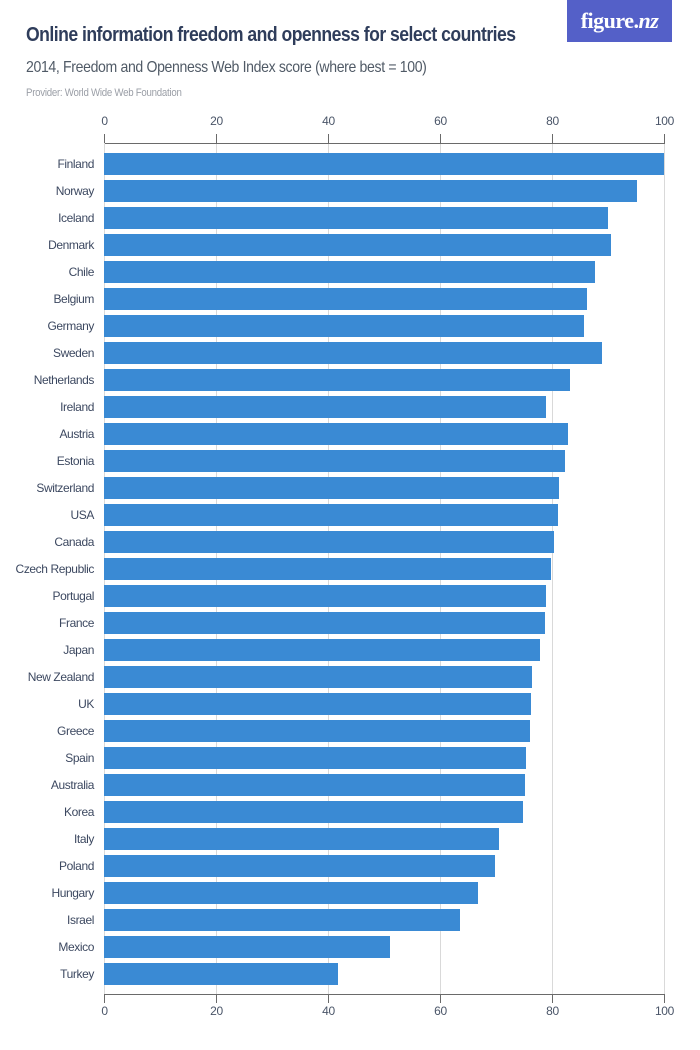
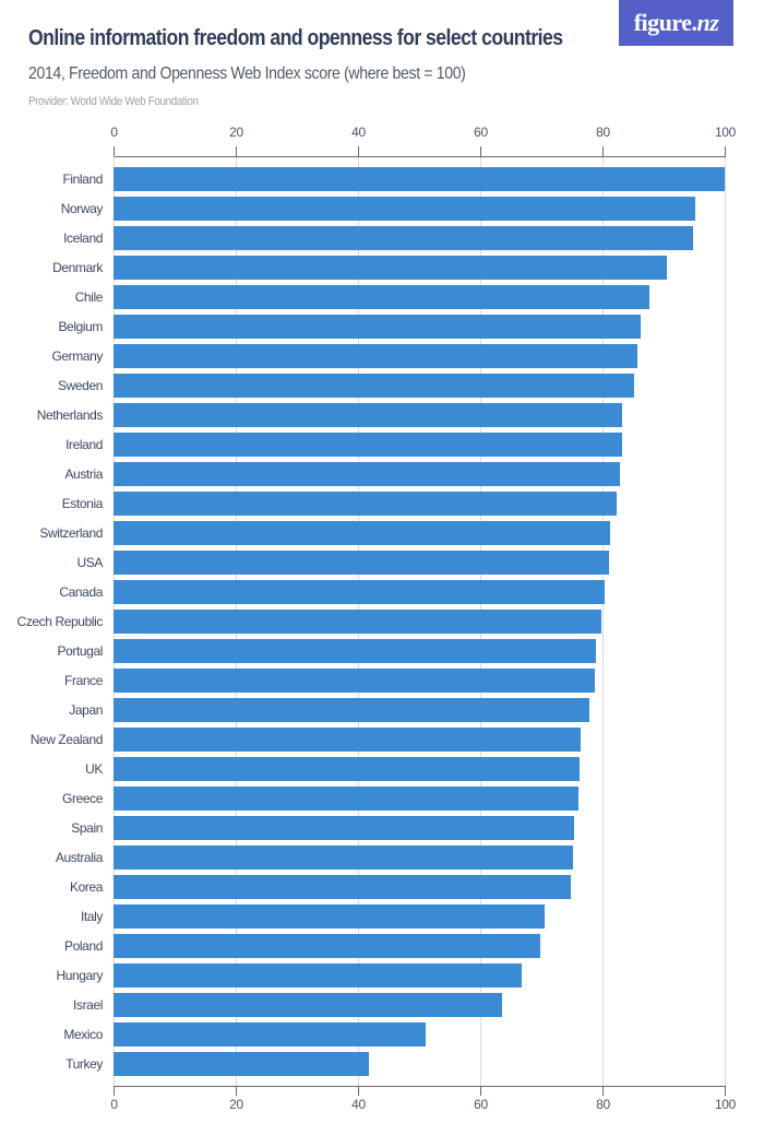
Iceland: 90 -> 95
Sweden: 89 -> 85
Ireland: 79 -> 83
